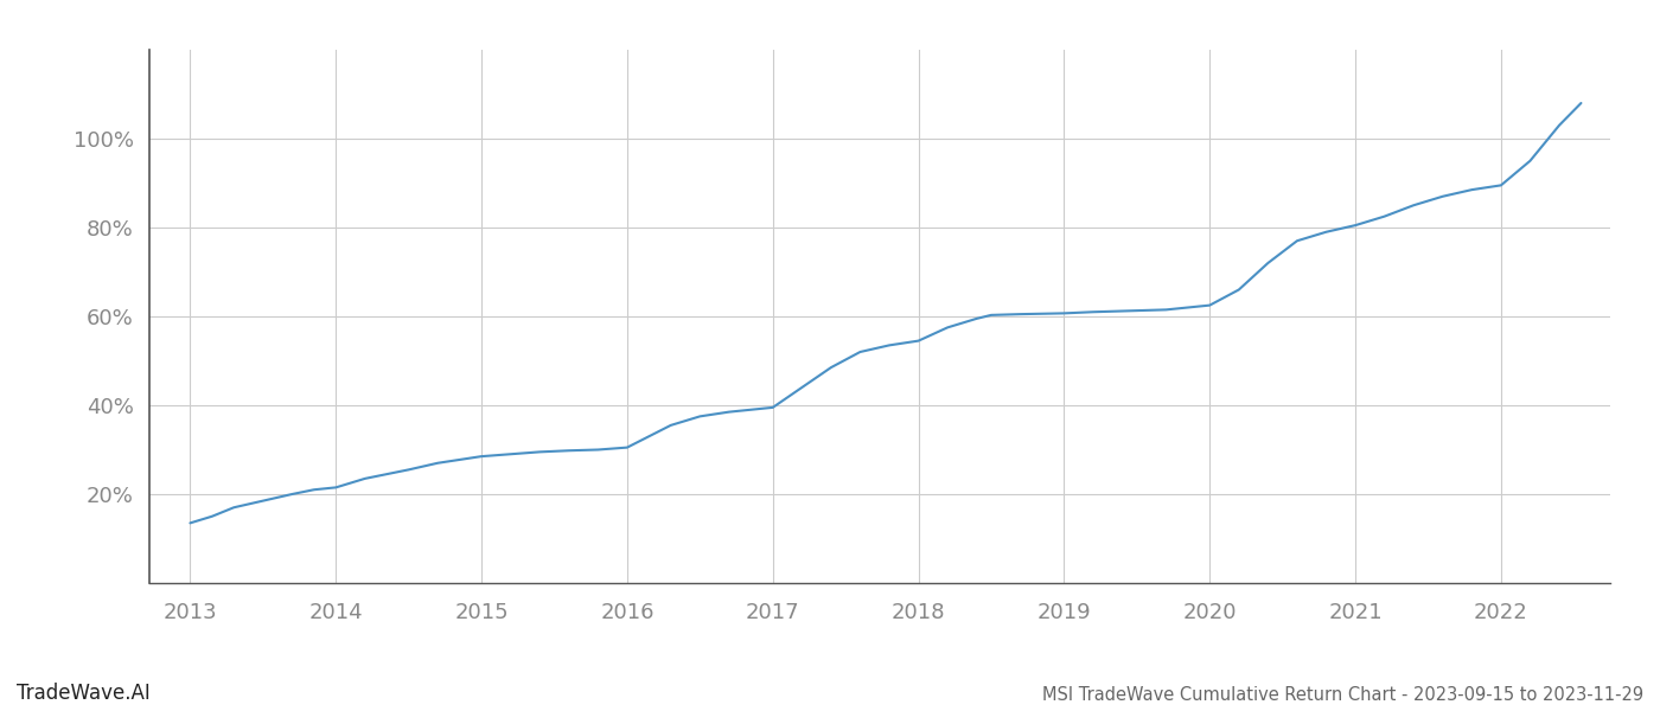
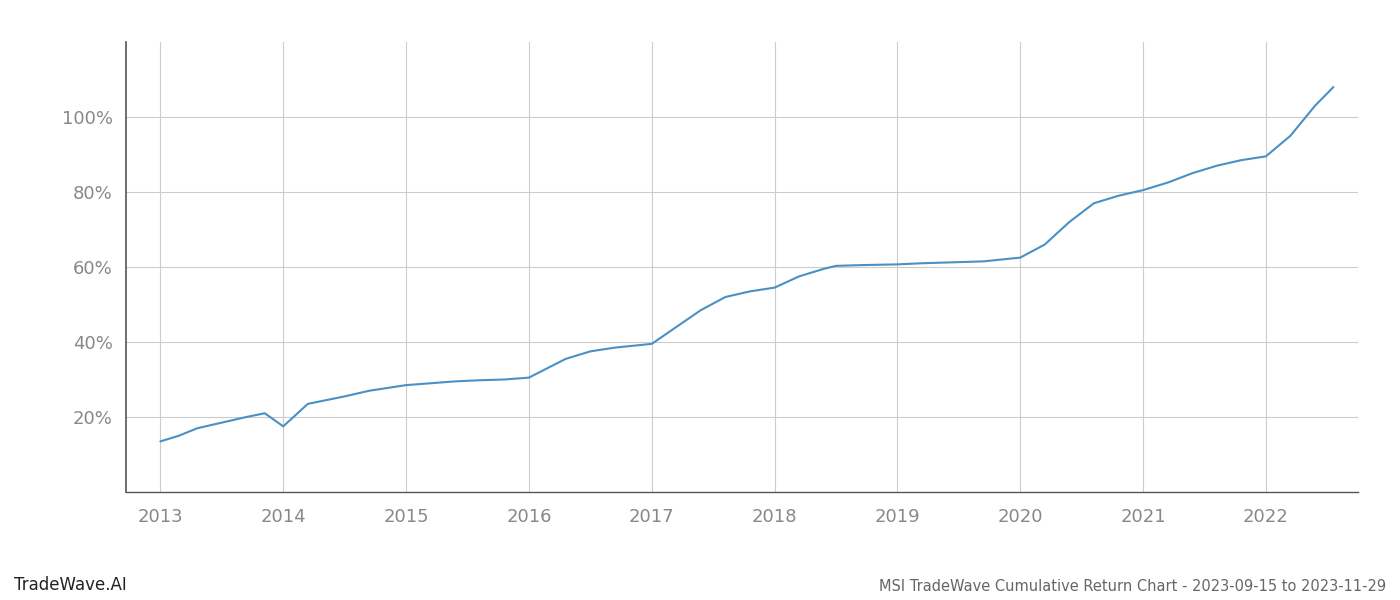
2014: 21.5% -> 17.5%
